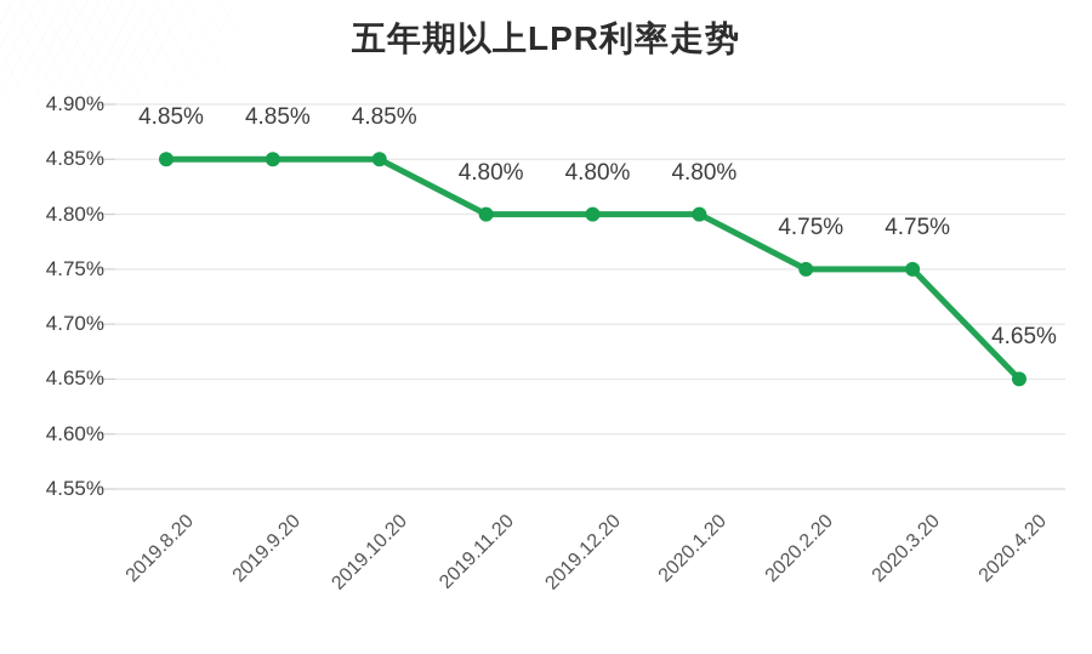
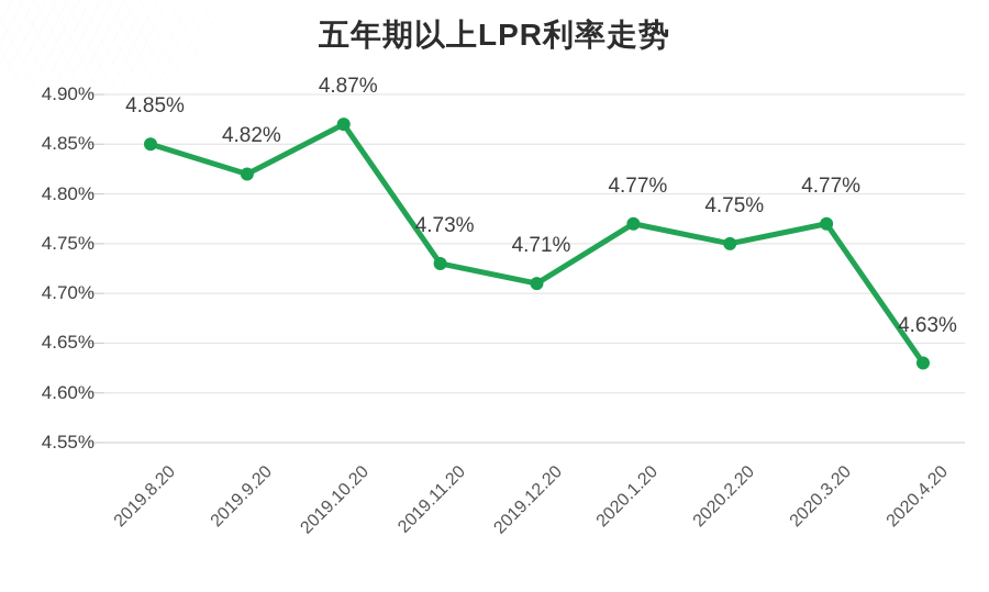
2019.9.20: 4.85% -> 4.82%
2019.10.20: 4.85% -> 4.87%
2019.11.20: 4.80% -> 4.73%
2019.12.20: 4.80% -> 4.71%
2020.1.20: 4.80% -> 4.77%
2020.3.20: 4.75% -> 4.77%
2020.4.20: 4.65% -> 4.63%
